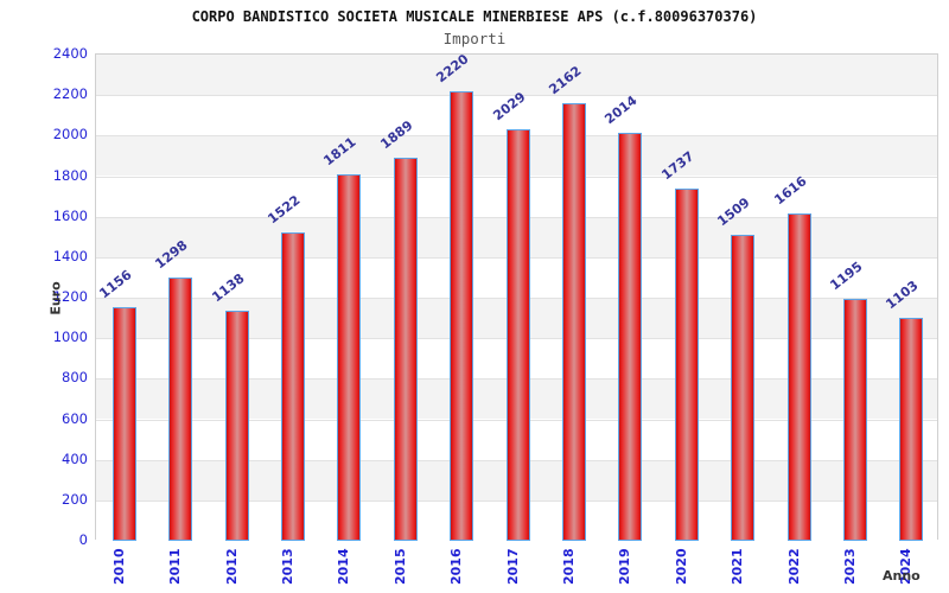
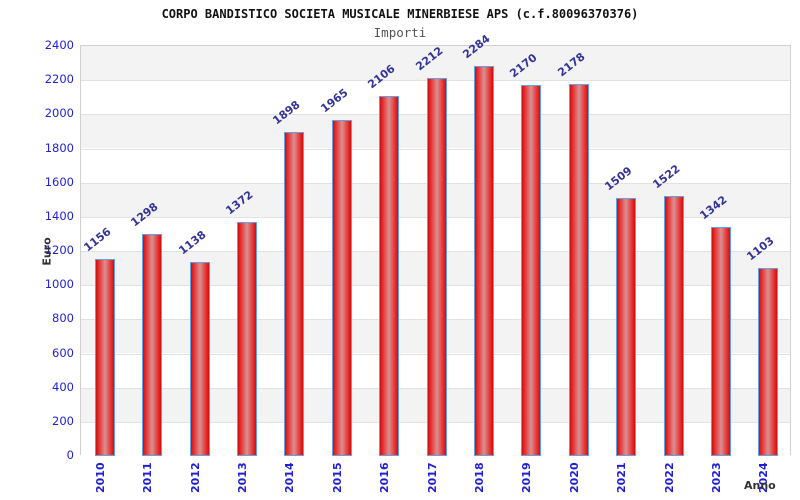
2013: 1522 -> 1372
2014: 1811 -> 1898
2015: 1889 -> 1965
2016: 2220 -> 2106
2017: 2029 -> 2212
2018: 2162 -> 2284
2019: 2014 -> 2170
2020: 1737 -> 2178
2022: 1616 -> 1522
2023: 1195 -> 1342
